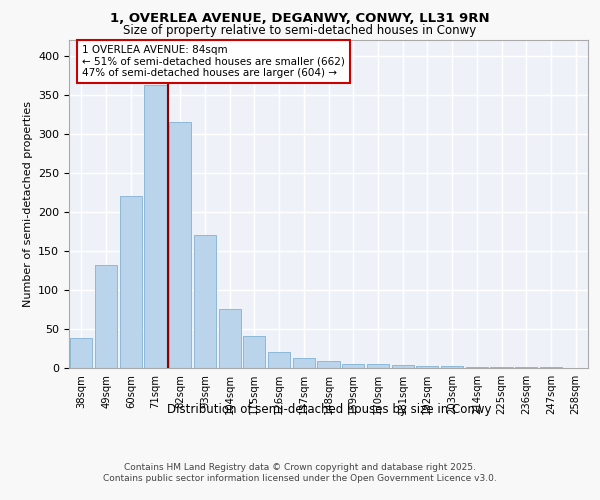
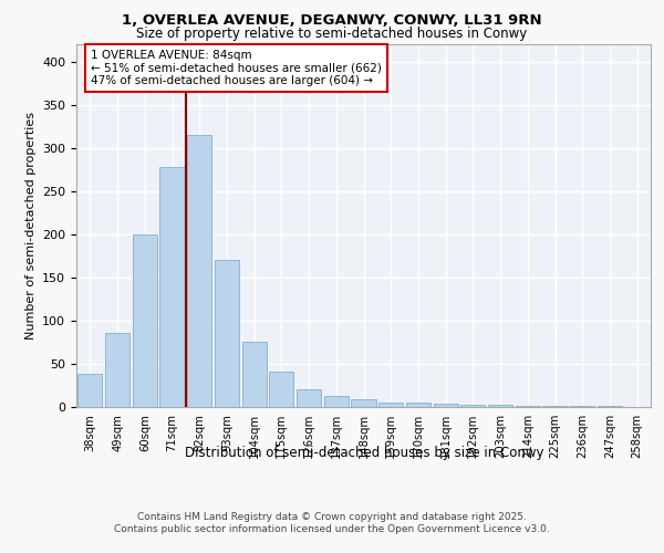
49sqm: 132 -> 85
60sqm: 220 -> 200
71sqm: 362 -> 278
